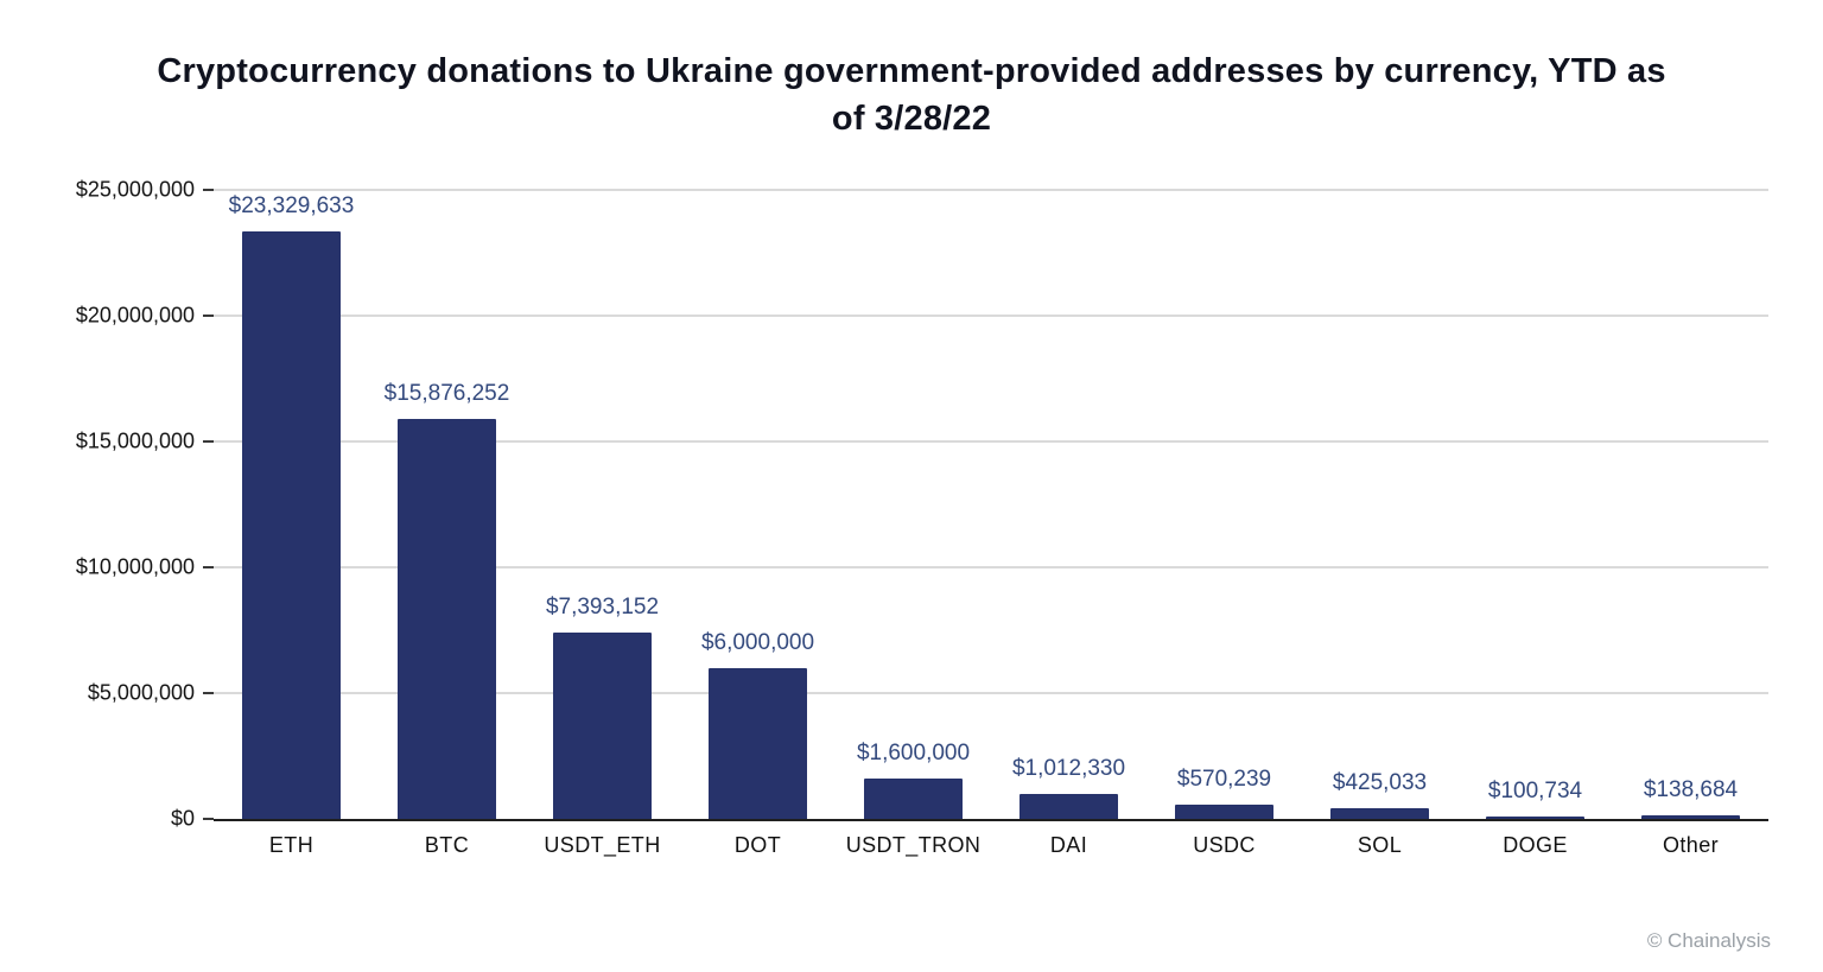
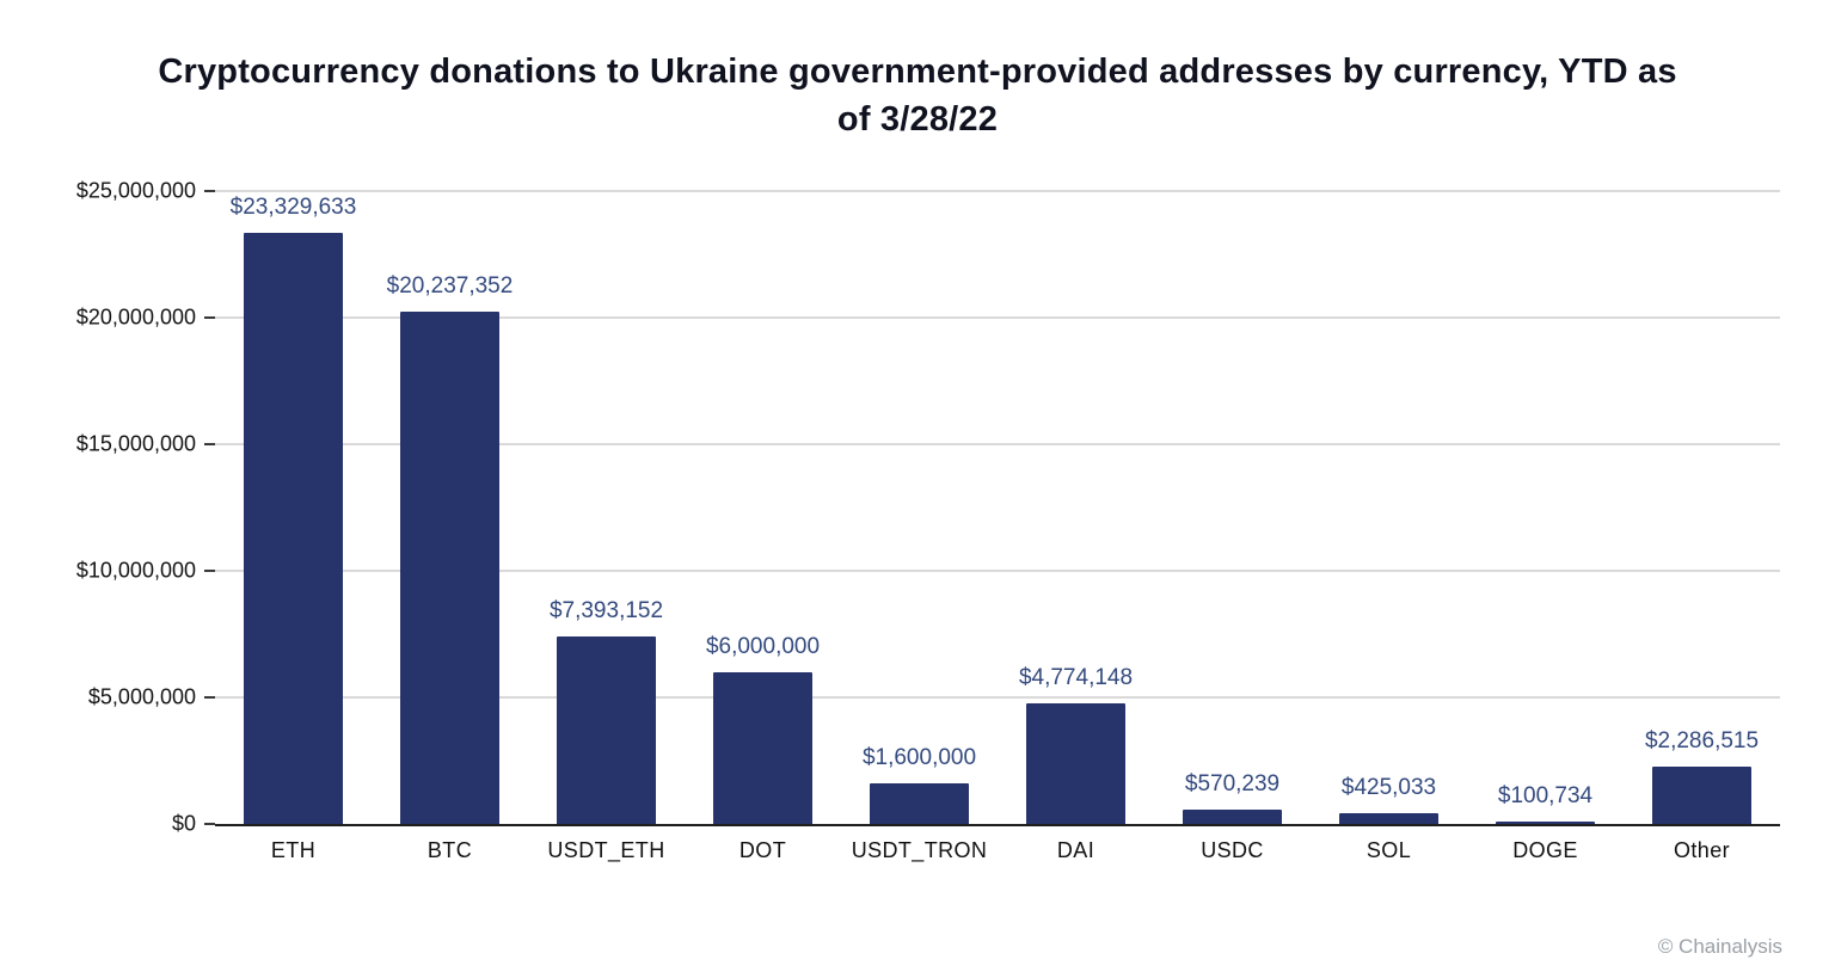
BTC: $15,876,252 -> $20,237,352
DAI: $1,012,330 -> $4,774,148
Other: $138,684 -> $2,286,515
